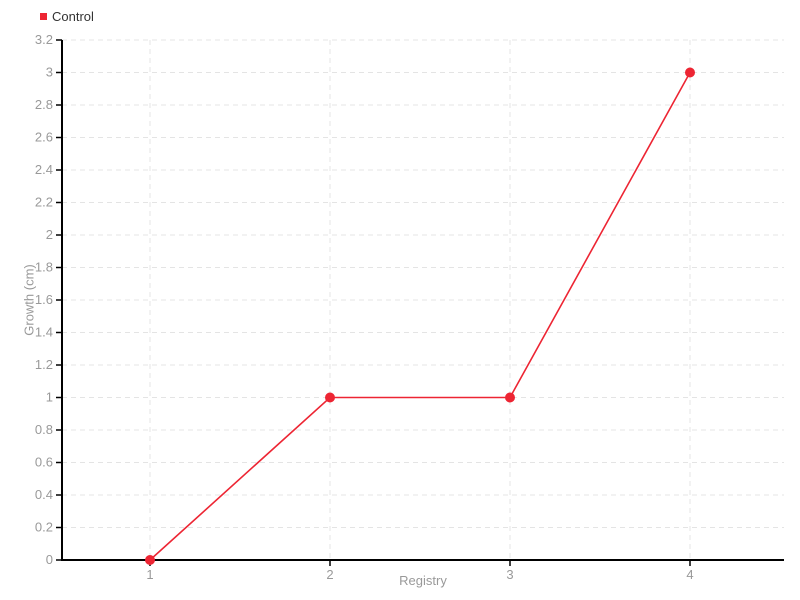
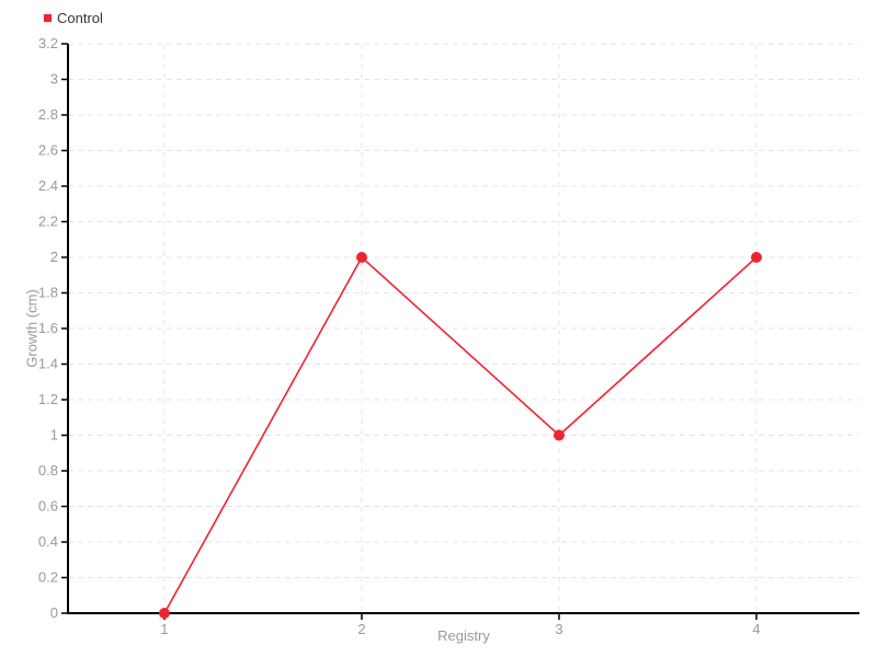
2: 1 -> 2
4: 3 -> 2
